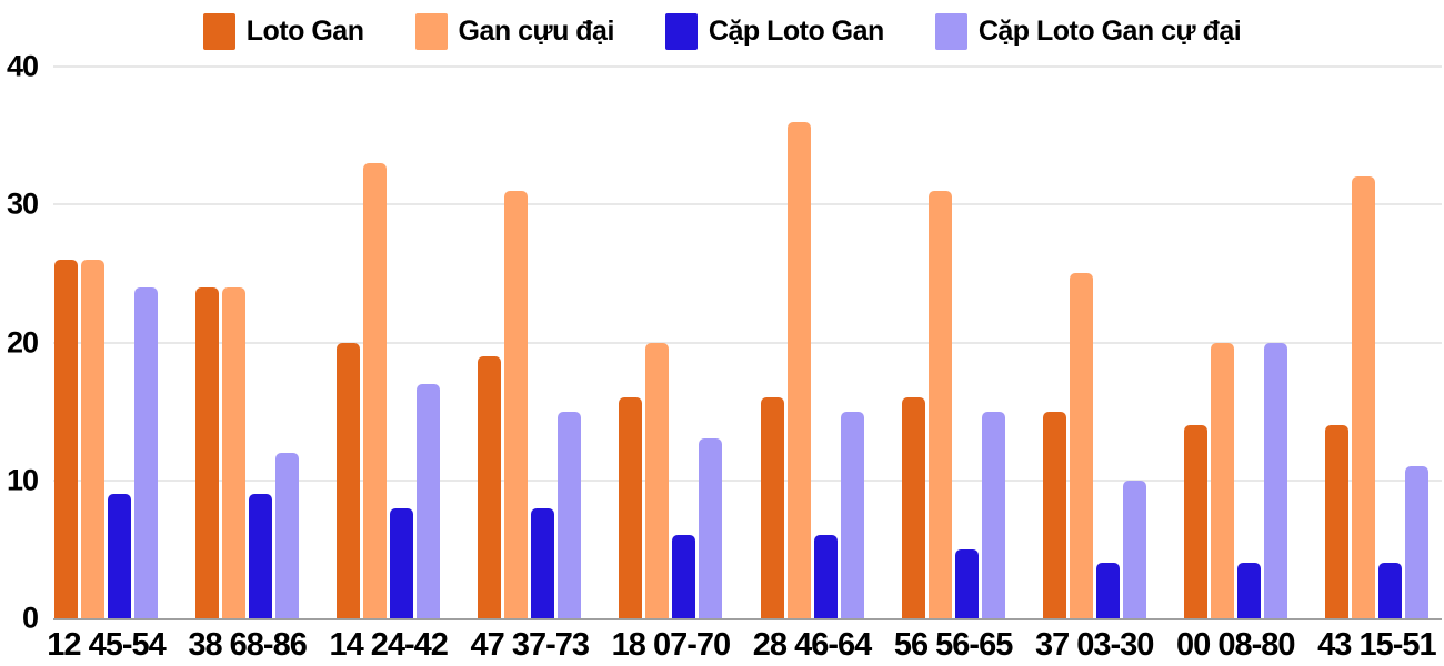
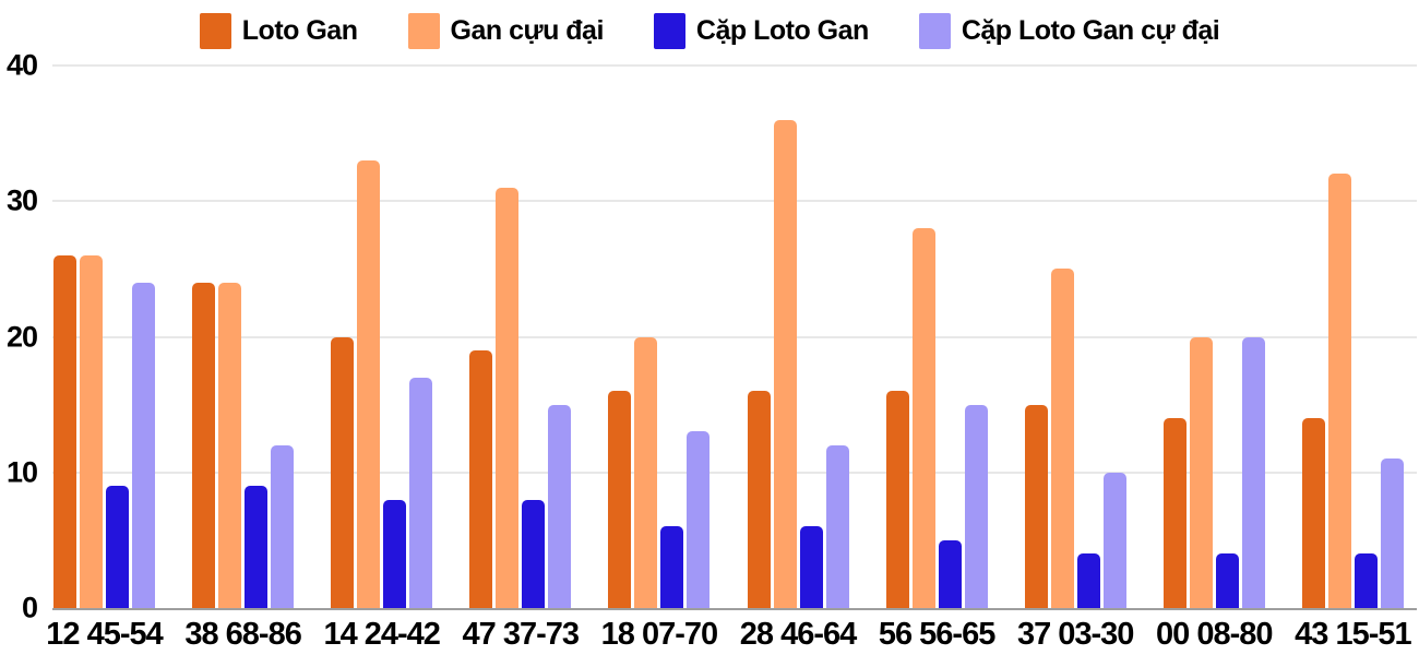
Cặp Loto Gan cự đại/28 46-64: 15 -> 12
Gan cựu đại/56 56-65: 31 -> 28
